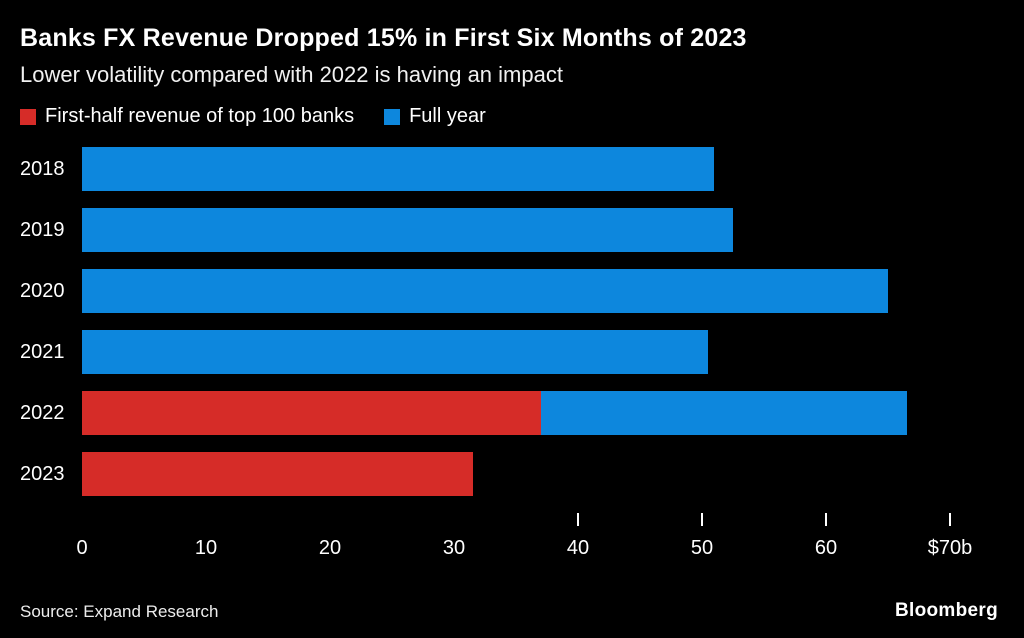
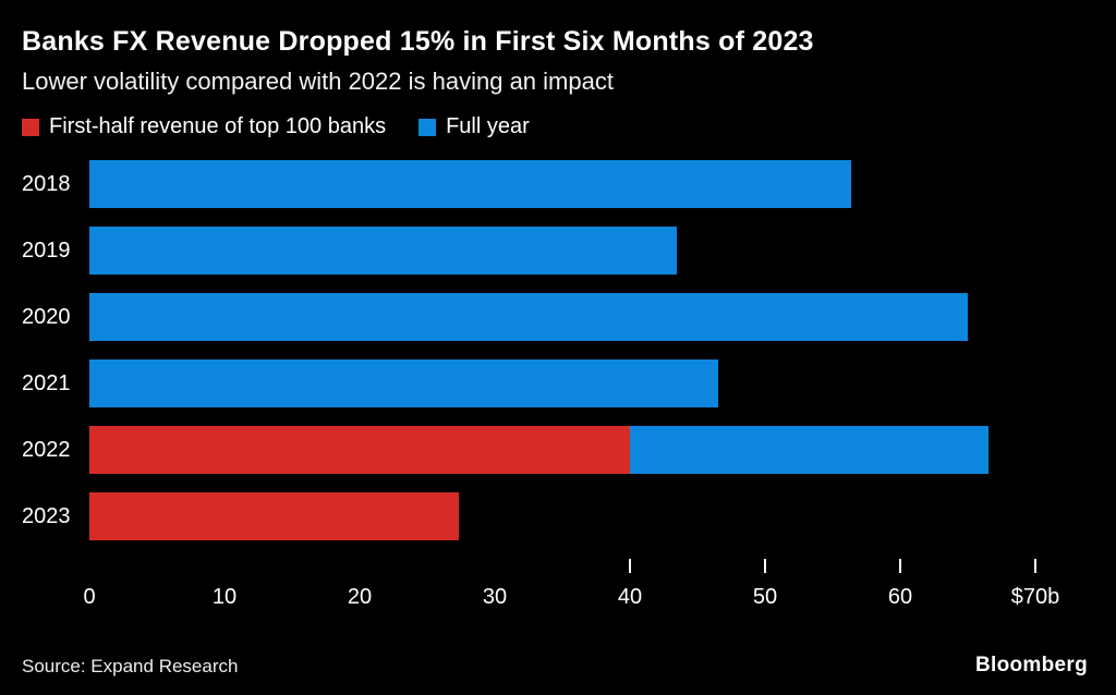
Full year/2018: $51.0b -> $56.4b
Full year/2019: $52.5b -> $43.5b
Full year/2021: $50.5b -> $46.5b
First-half revenue of top 100 banks/2022: $37.0b -> $40.0b
First-half revenue of top 100 banks/2023: $31.5b -> $27.3b
